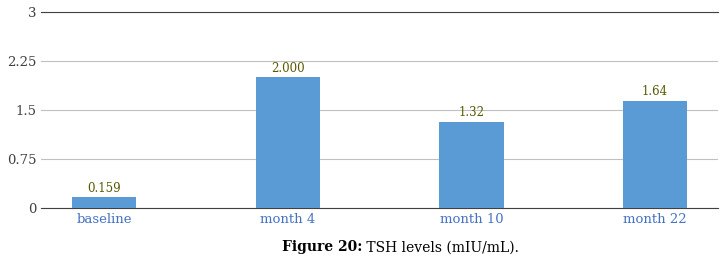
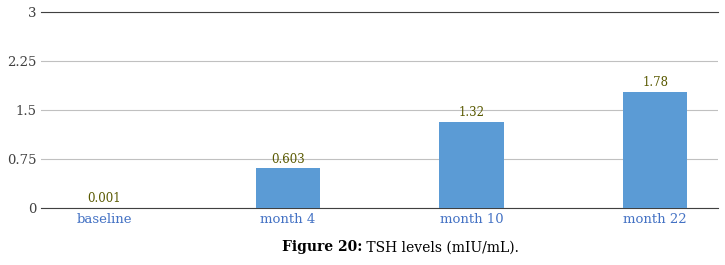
baseline: 0.159 -> 0.001
month 4: 2.000 -> 0.603
month 22: 1.64 -> 1.78
